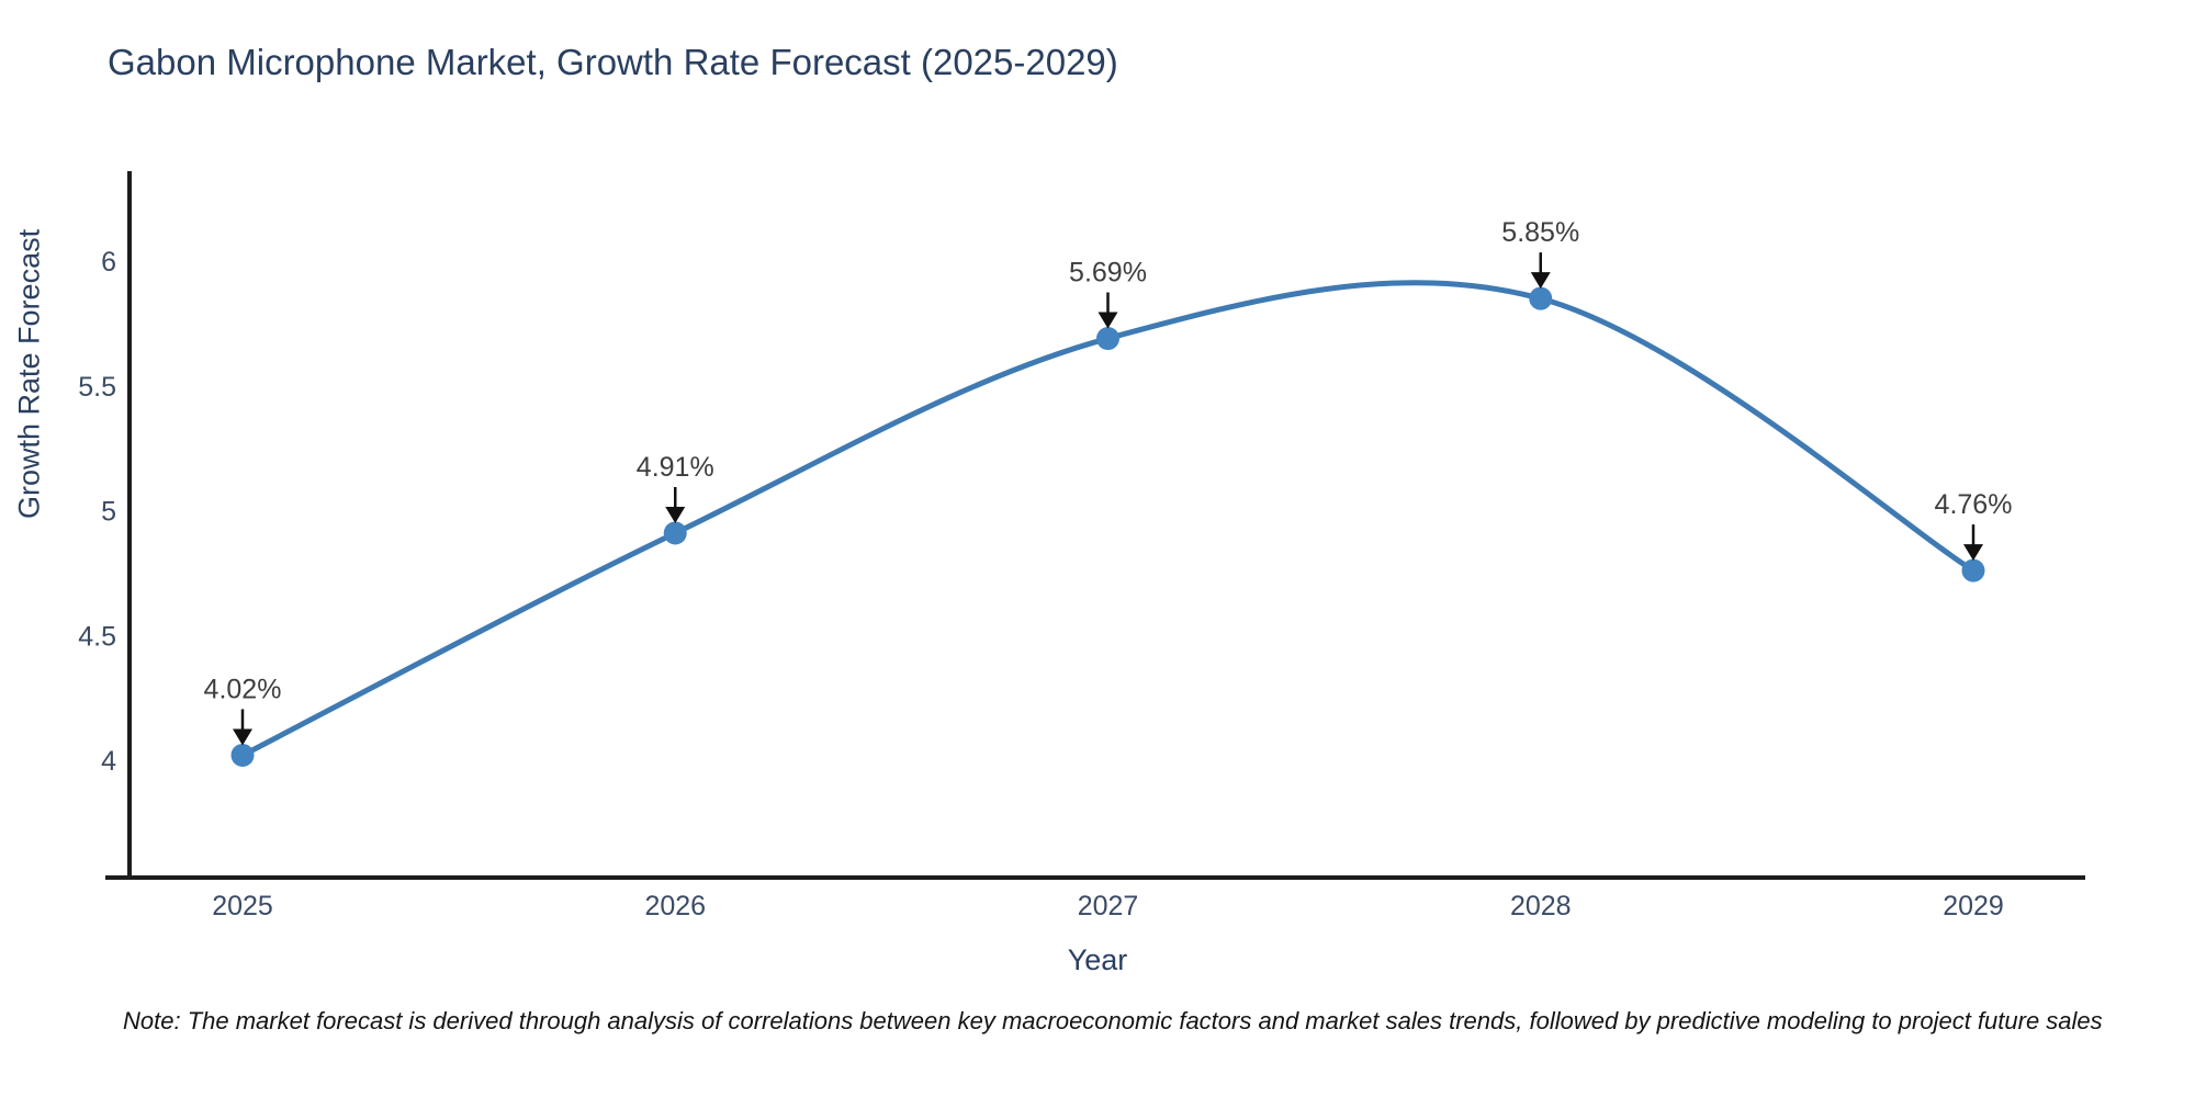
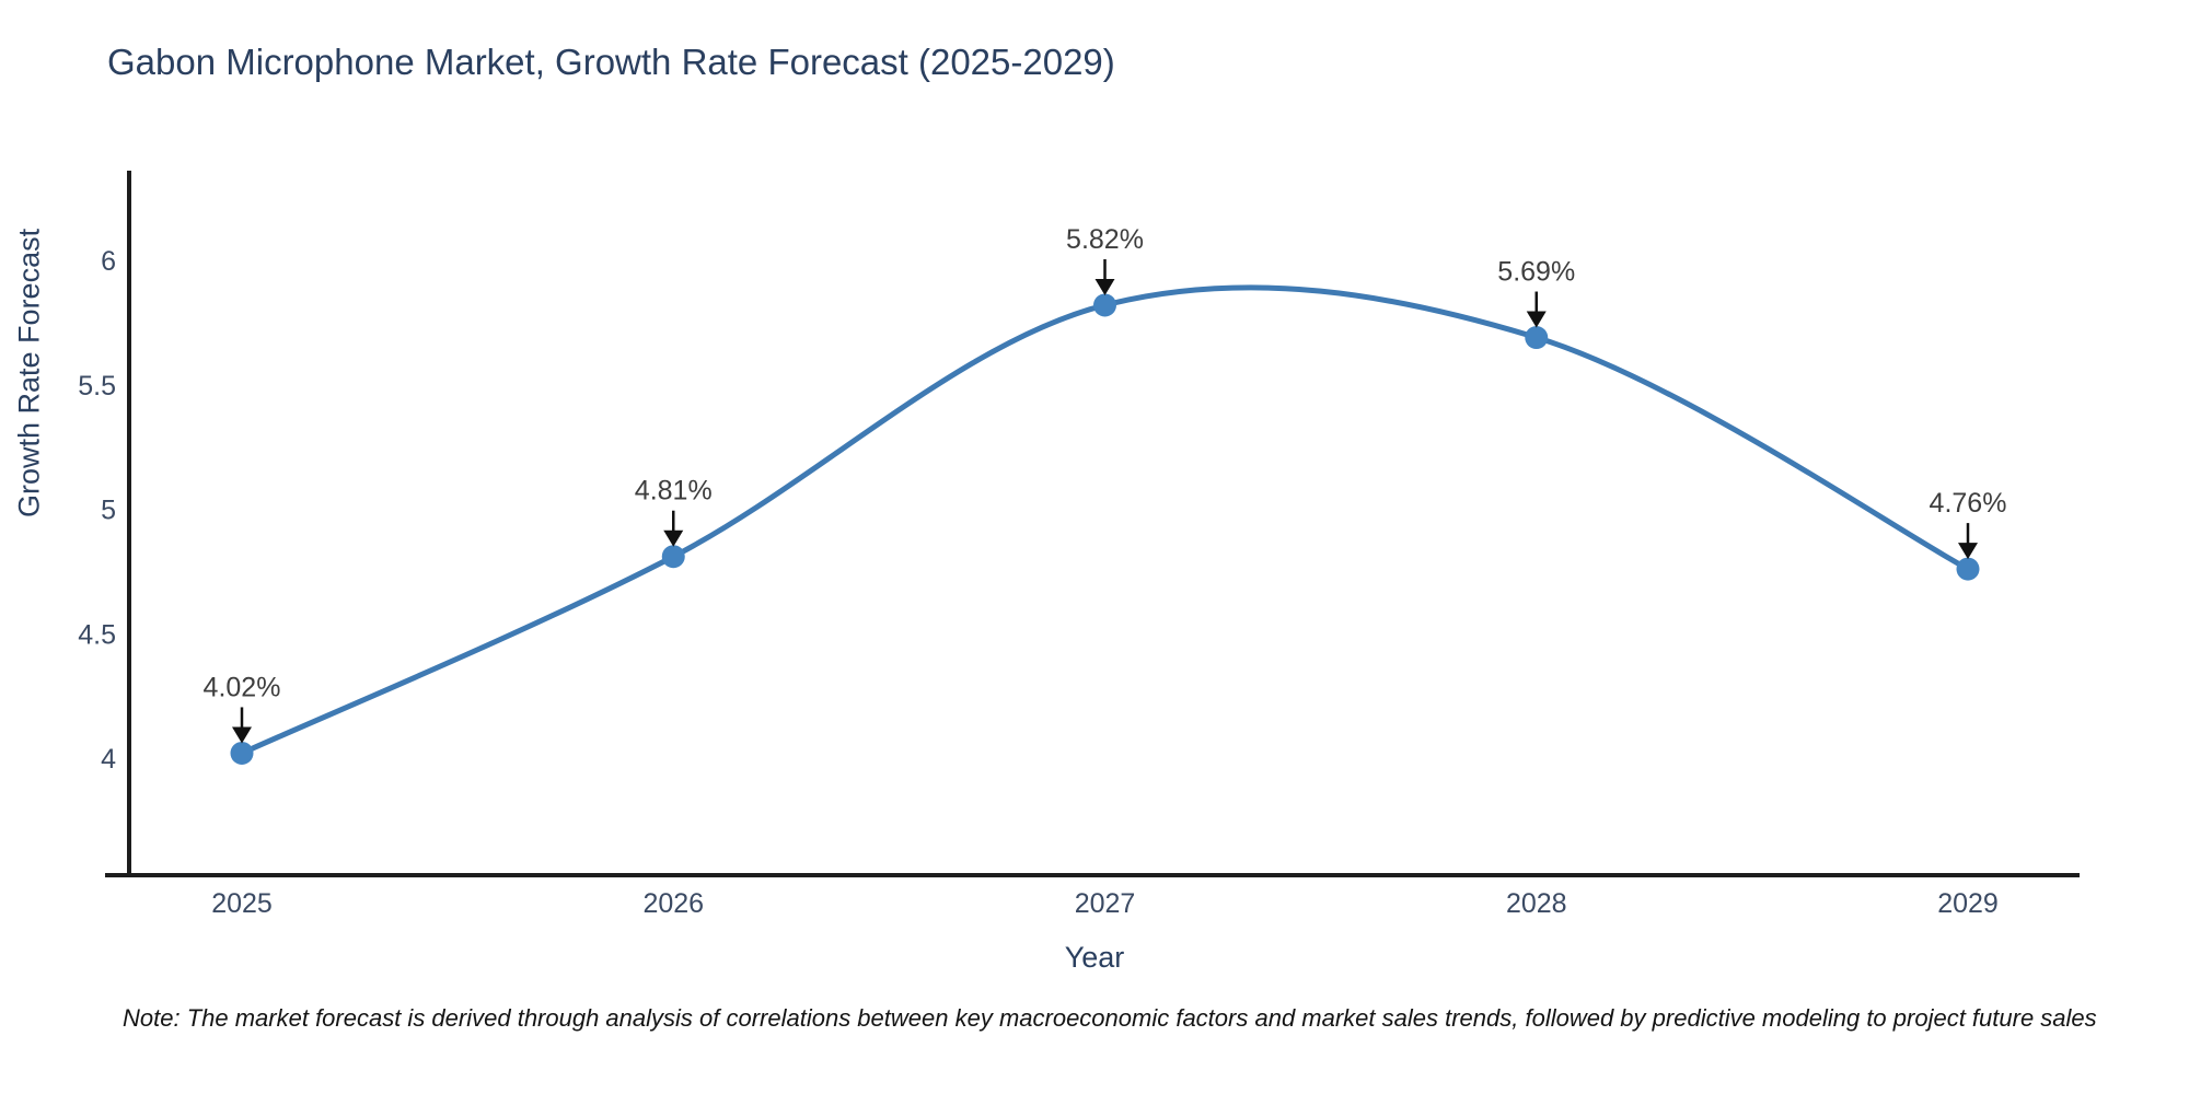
2026: 4.91% -> 4.81%
2027: 5.69% -> 5.82%
2028: 5.85% -> 5.69%
